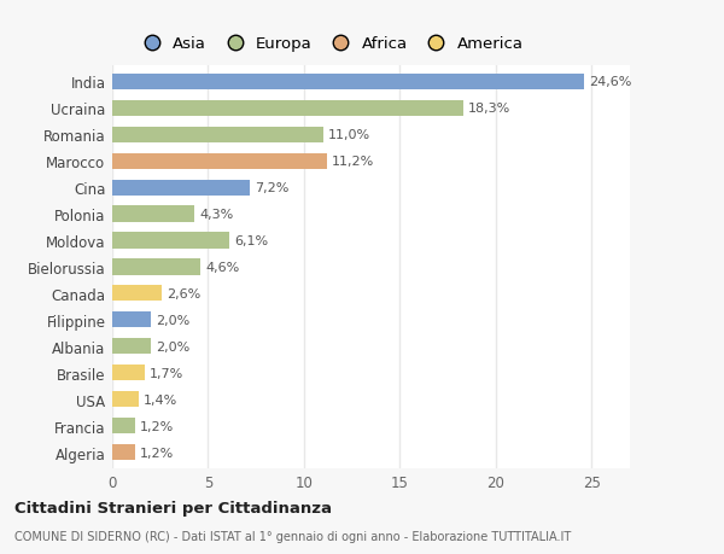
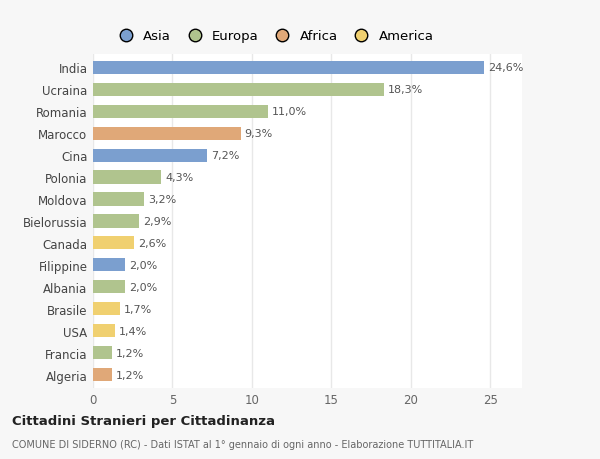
Marocco: 11,2% -> 9,3%
Moldova: 6,1% -> 3,2%
Bielorussia: 4,6% -> 2,9%
